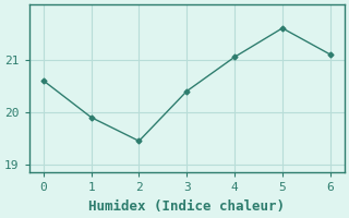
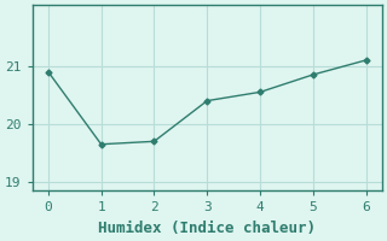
0: 20.60 -> 20.90
1: 19.90 -> 19.65
2: 19.45 -> 19.70
4: 21.05 -> 20.55
5: 21.60 -> 20.85
